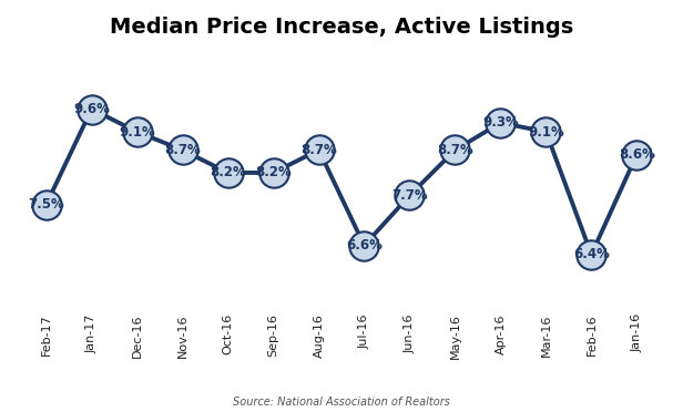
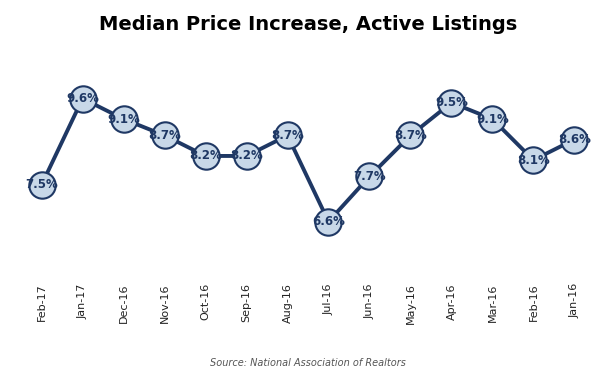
Apr-16: 9.3% -> 9.5%
Feb-16: 6.4% -> 8.1%
